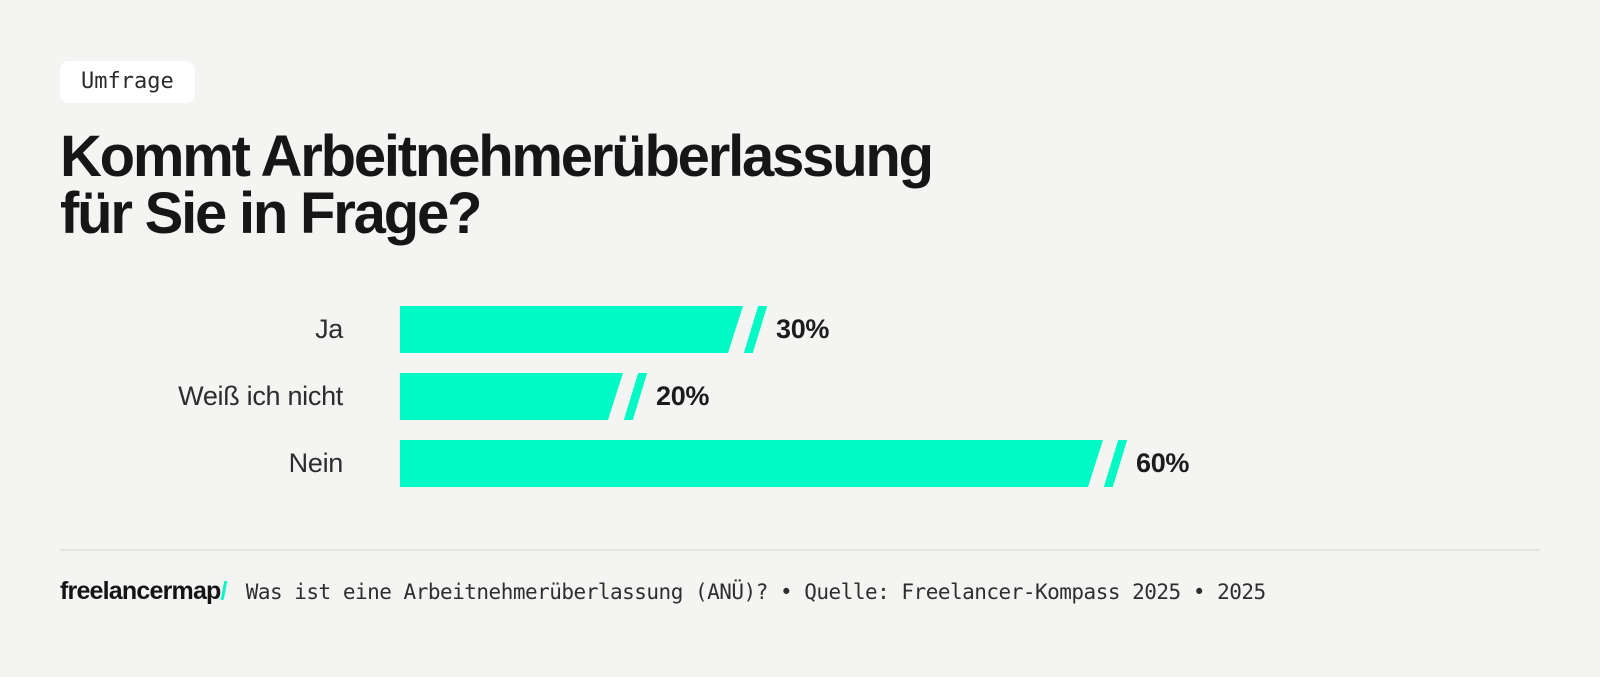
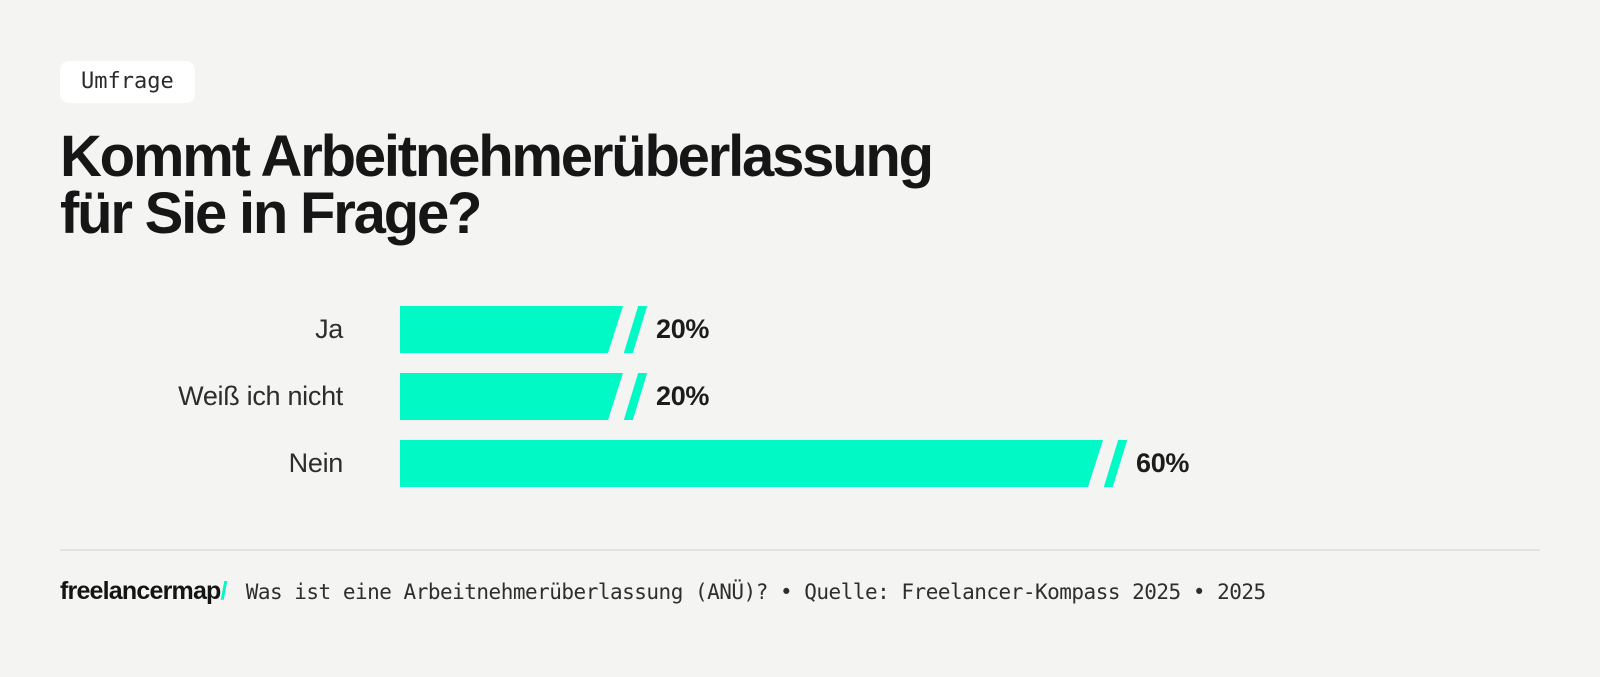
Ja: 30% -> 20%
